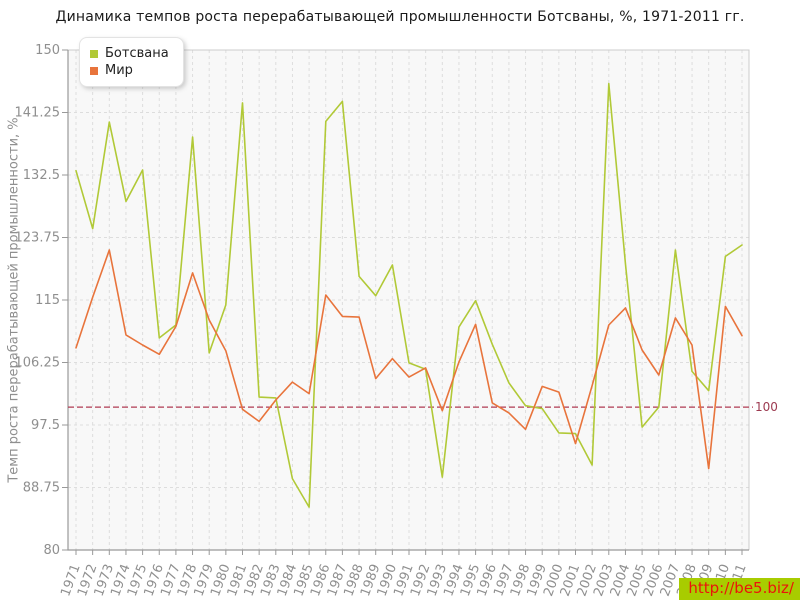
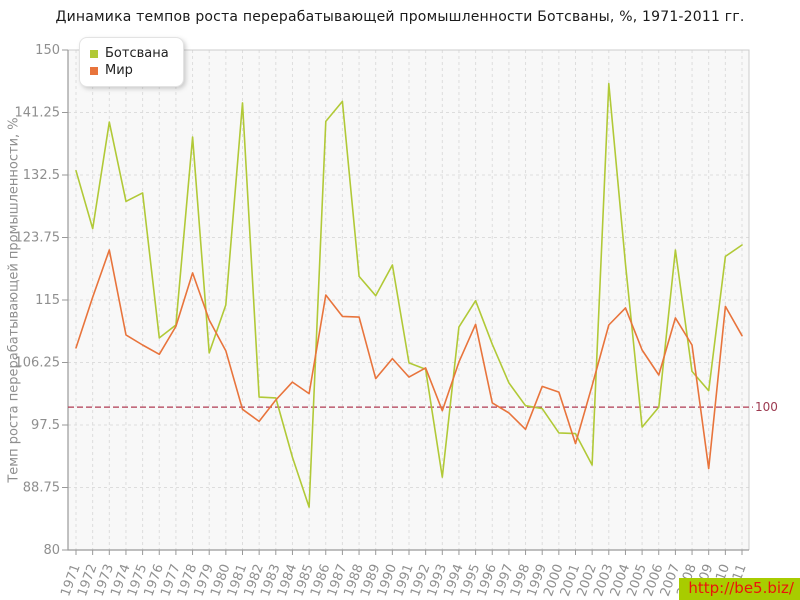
Ботсвана/1975: 133 -> 130
Ботсвана/1984: 90 -> 93
